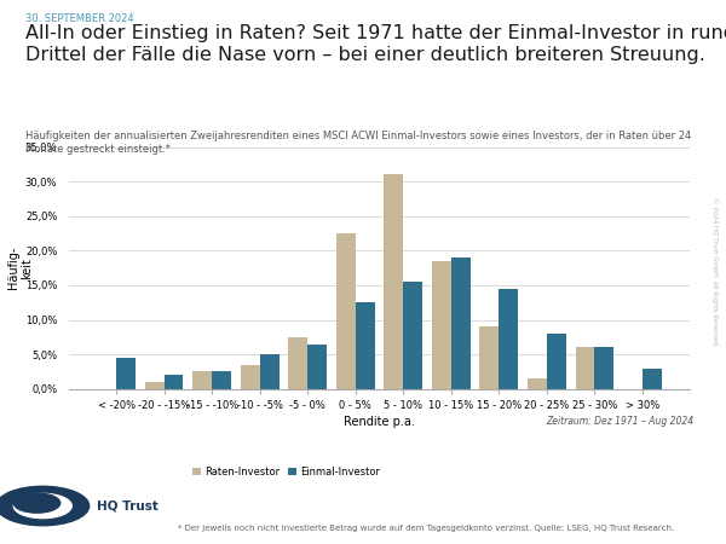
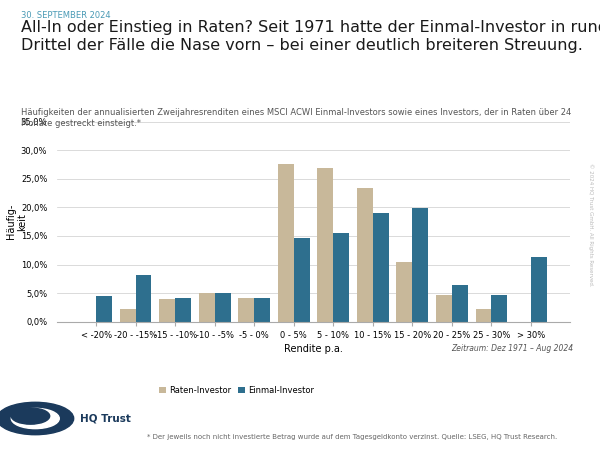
Raten-Investor/-20 - -15%: 1,0% -> 2,2%
Einmal-Investor/-20 - -15%: 2,0% -> 8,2%
Raten-Investor/-15 - -10%: 2,5% -> 4,0%
Einmal-Investor/-15 - -10%: 2,5% -> 4,2%
Raten-Investor/-10 - -5%: 3,5% -> 5,0%
Raten-Investor/-5 - 0%: 7,5% -> 4,2%
Einmal-Investor/-5 - 0%: 6,5% -> 4,2%
Raten-Investor/0 - 5%: 22,5% -> 27,6%
Einmal-Investor/0 - 5%: 12,5% -> 14,6%
Raten-Investor/5 - 10%: 31,0% -> 26,8%
Raten-Investor/10 - 15%: 18,5% -> 23,4%
Raten-Investor/15 - 20%: 9,0% -> 10,4%
Einmal-Investor/15 - 20%: 14,5% -> 19,8%
Raten-Investor/20 - 25%: 1,5% -> 4,6%
Einmal-Investor/20 - 25%: 8,0% -> 6,4%
Raten-Investor/25 - 30%: 6,0% -> 2,2%
Einmal-Investor/25 - 30%: 6,0% -> 4,6%
Einmal-Investor/> 30%: 3,0% -> 11,4%
